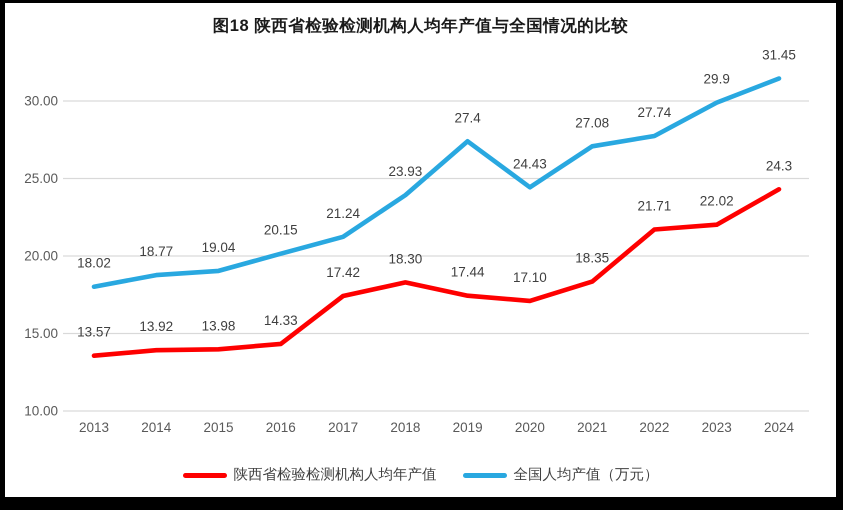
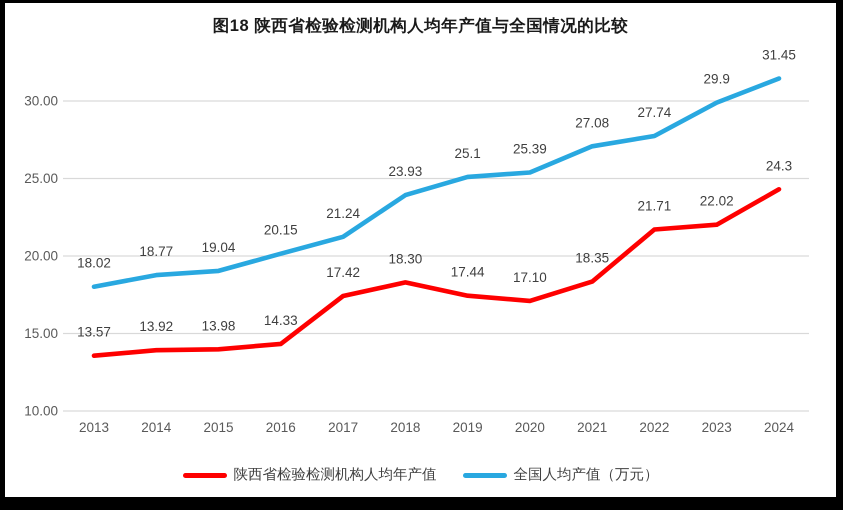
全国人均产值（万元）/2019: 27.4 -> 25.1
全国人均产值（万元）/2020: 24.43 -> 25.39
